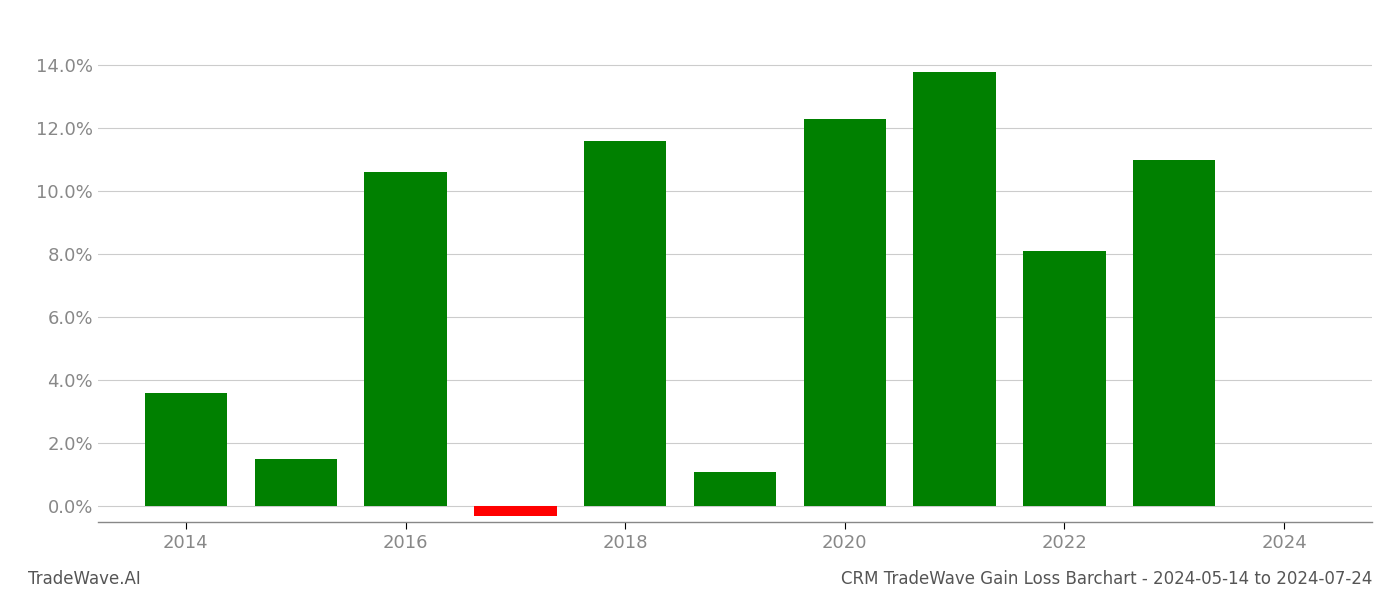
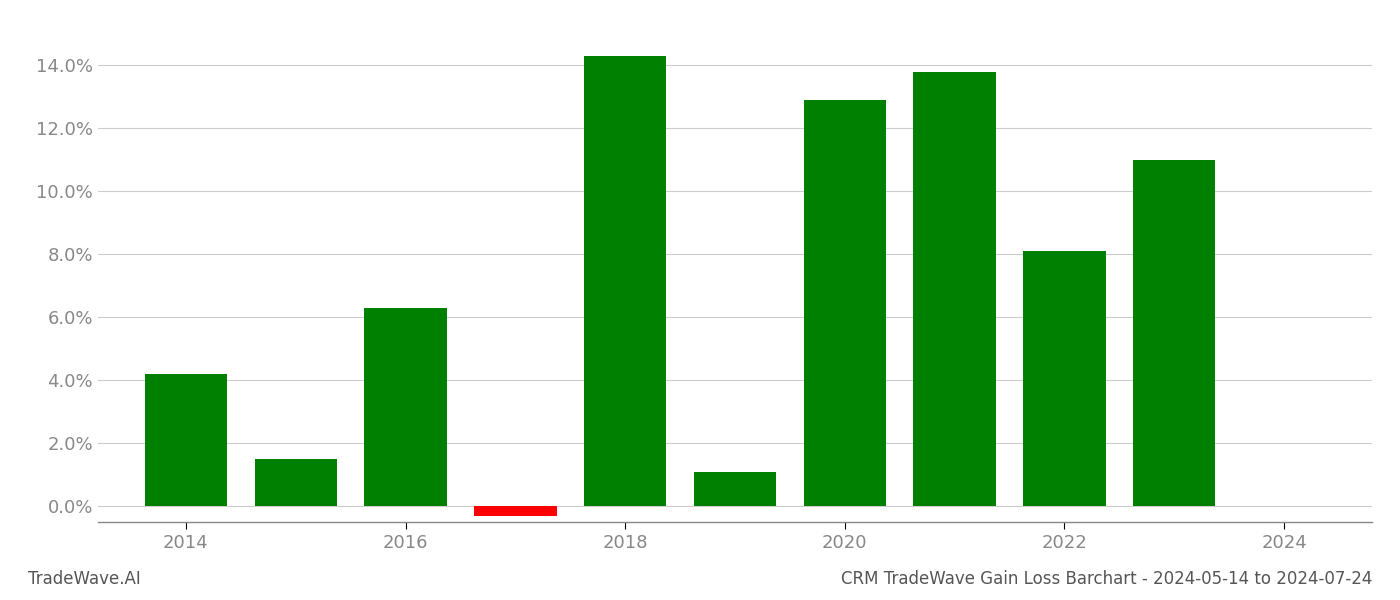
2014: 3.6% -> 4.2%
2016: 10.6% -> 6.3%
2018: 11.6% -> 14.3%
2020: 12.3% -> 12.9%
